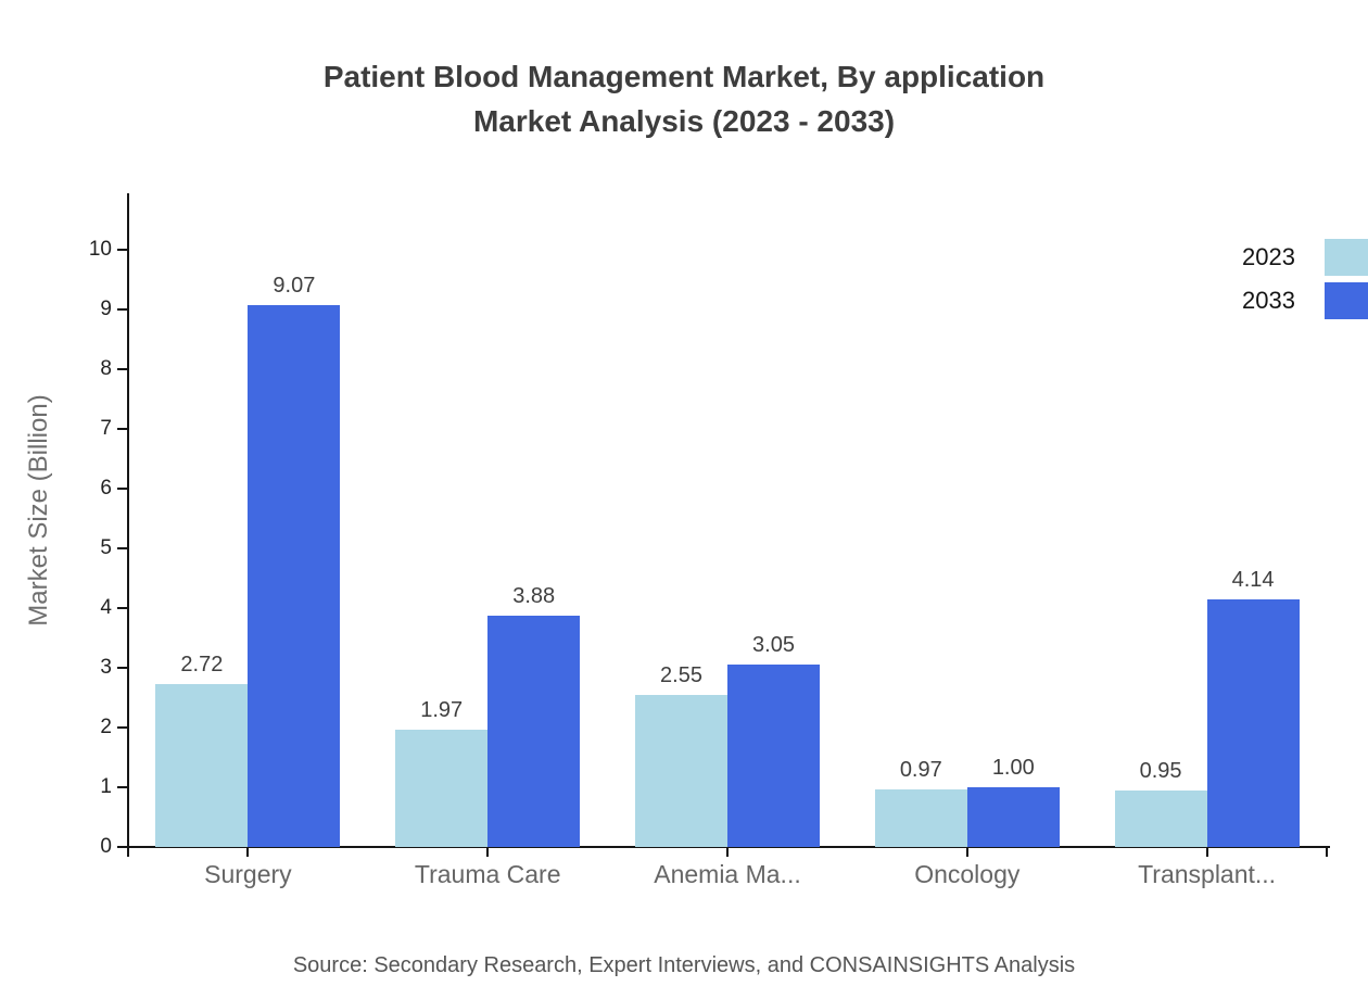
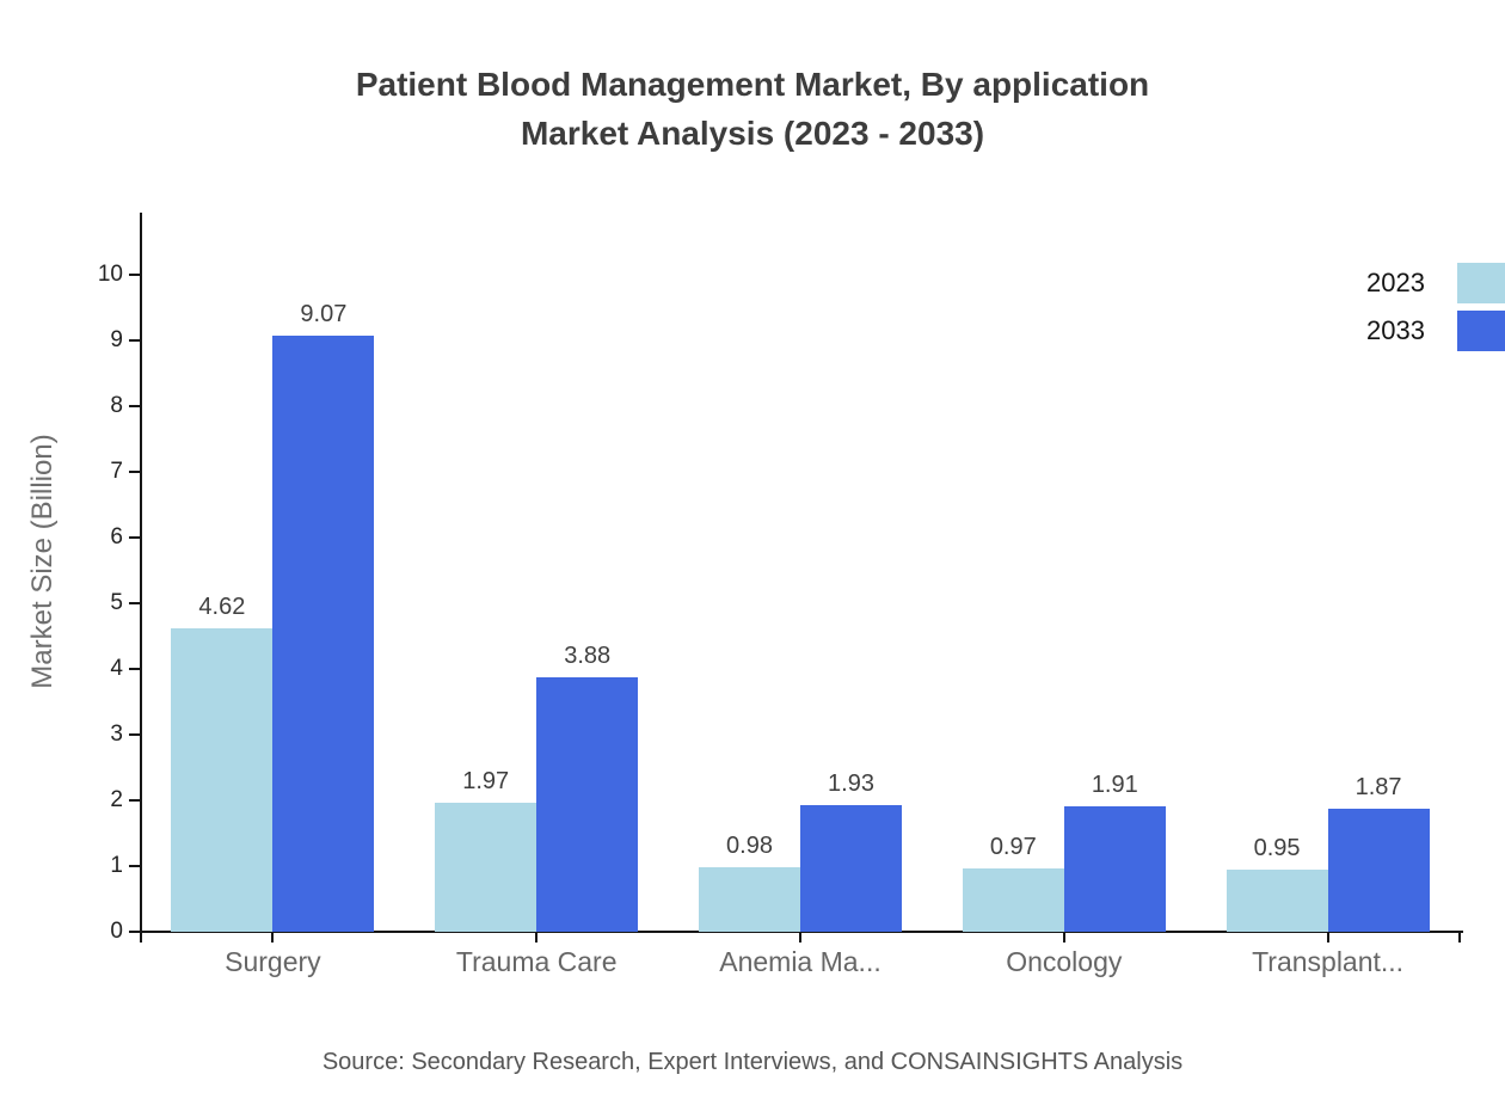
2023/Surgery: 2.72 -> 4.62
2023/Anemia Ma...: 2.55 -> 0.98
2033/Anemia Ma...: 3.05 -> 1.93
2033/Oncology: 1.00 -> 1.91
2033/Transplant...: 4.14 -> 1.87
